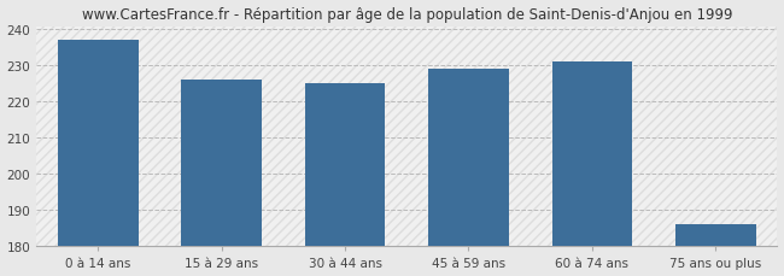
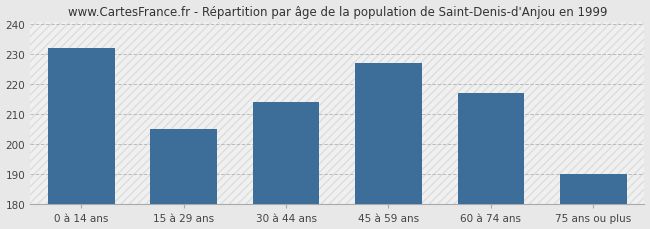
0 à 14 ans: 237 -> 232
15 à 29 ans: 226 -> 205
30 à 44 ans: 225 -> 214
45 à 59 ans: 229 -> 227
60 à 74 ans: 231 -> 217
75 ans ou plus: 186 -> 190
